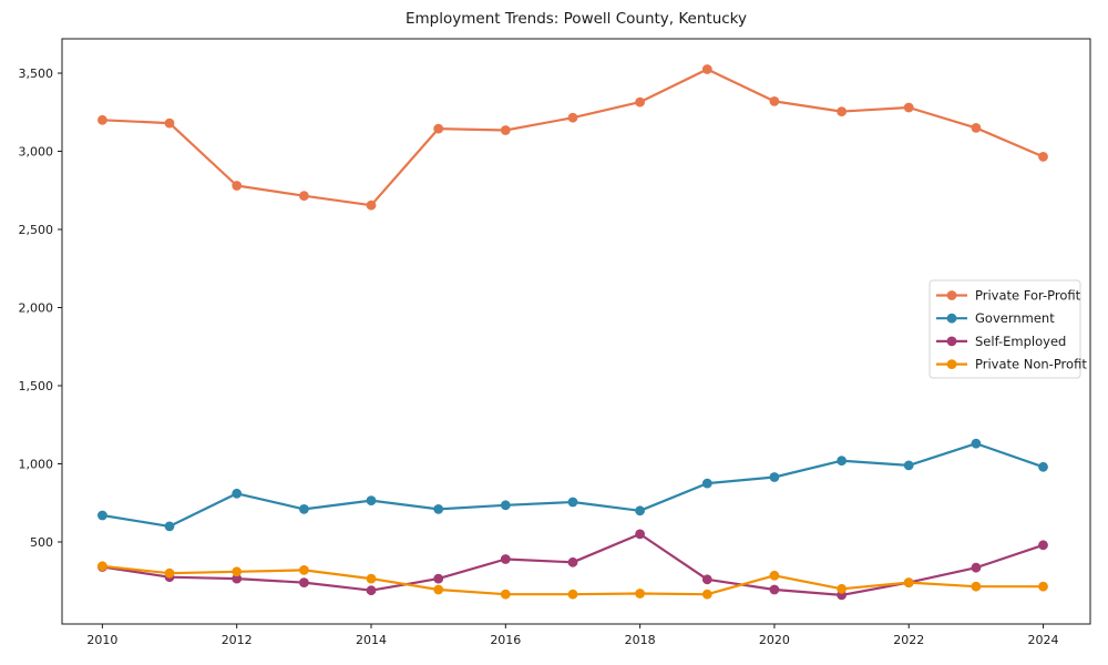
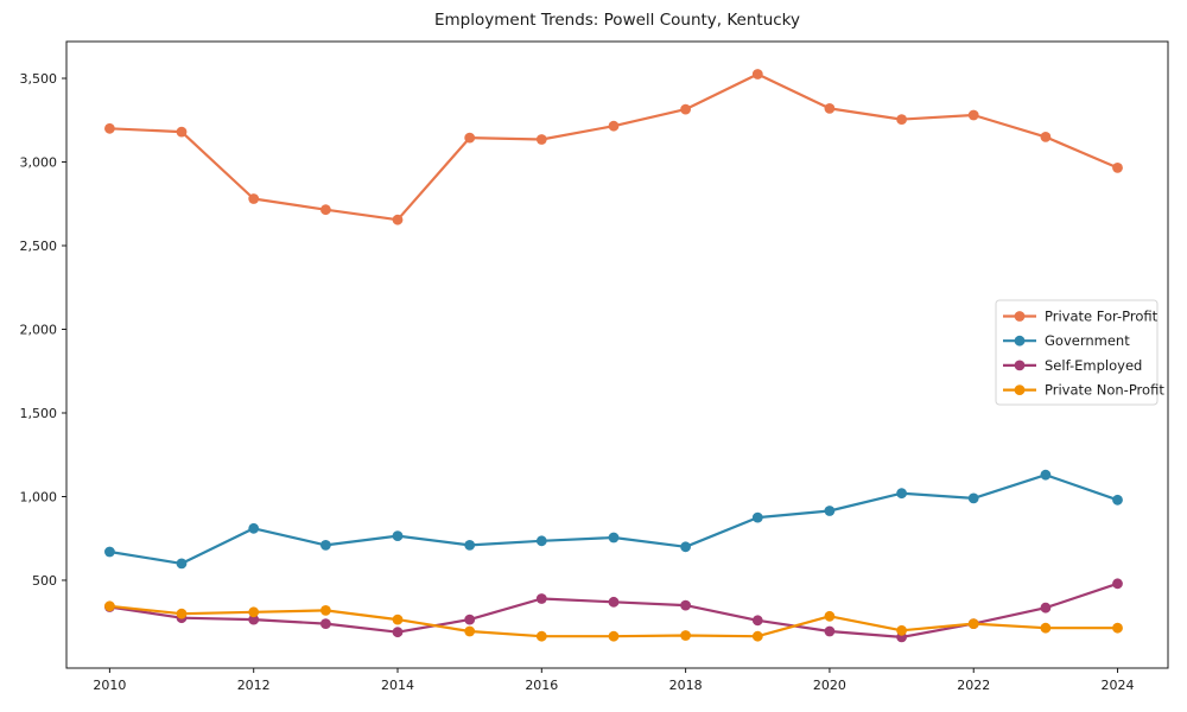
Self-Employed/2018: 550 -> 350
